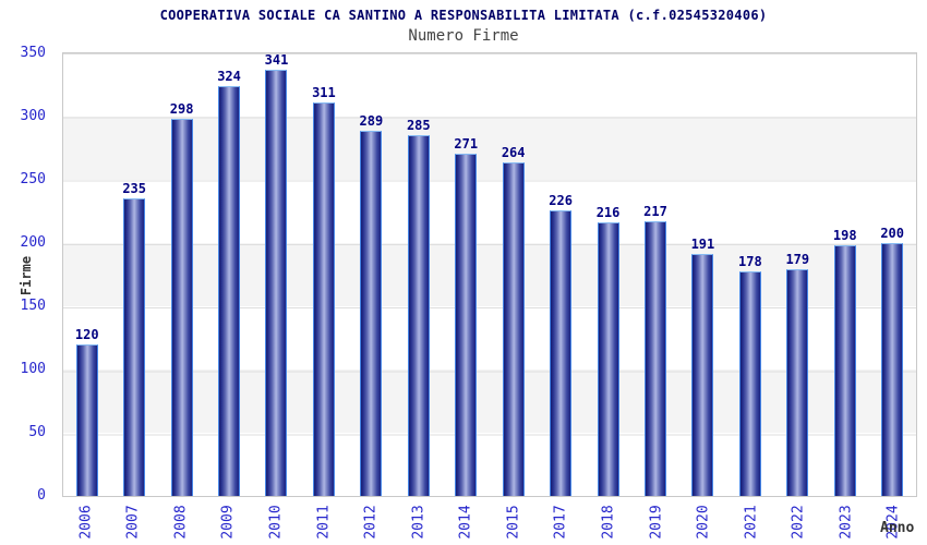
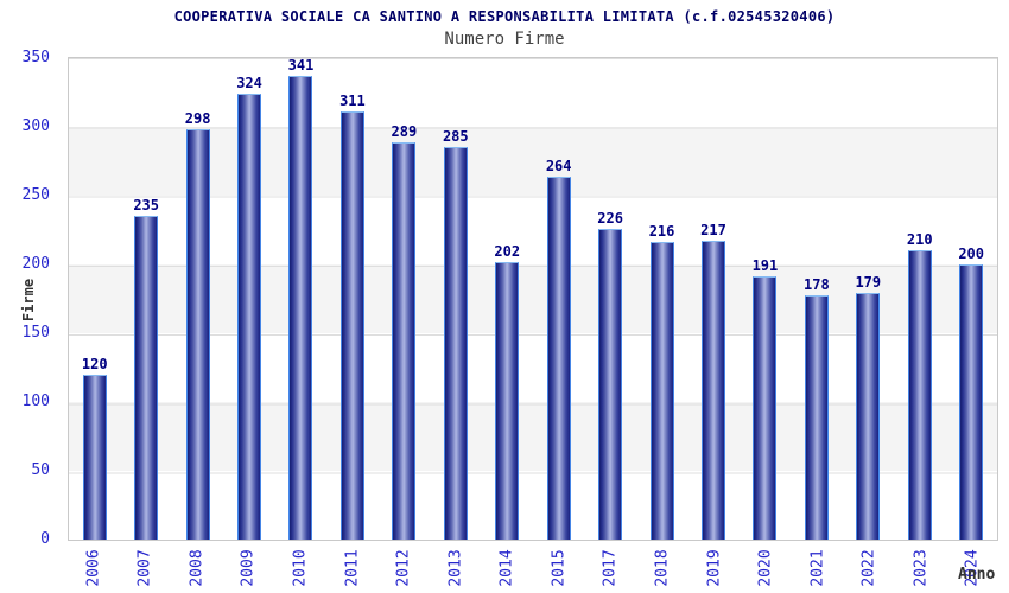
2014: 271 -> 202
2023: 198 -> 210
